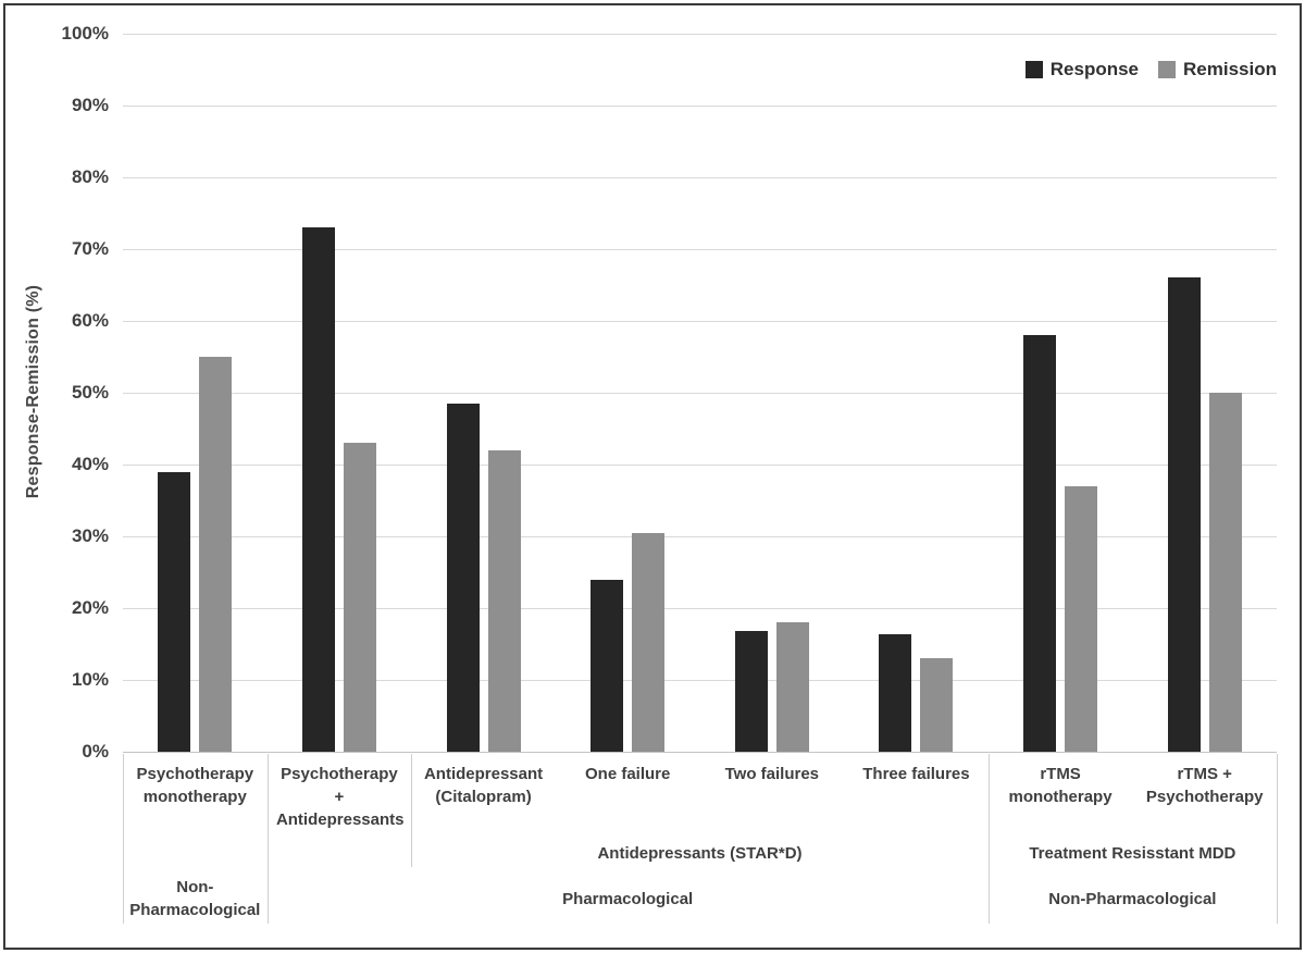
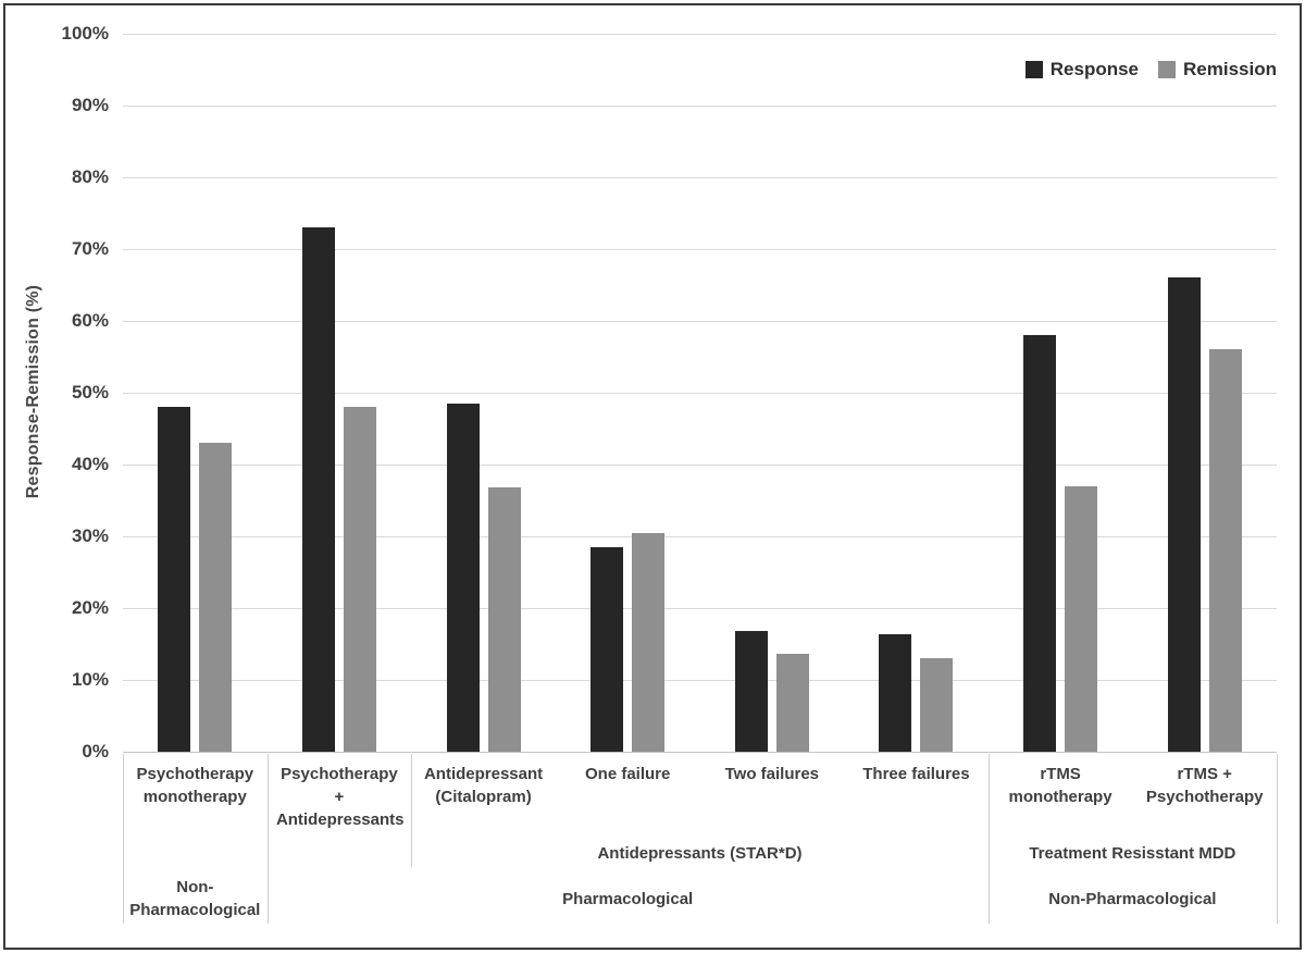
Response/Psychotherapy monotherapy: 39% -> 48%
Remission/Psychotherapy monotherapy: 55% -> 43%
Remission/Psychotherapy + Antidepressants: 43% -> 48%
Remission/Antidepressant (Citalopram): 42% -> 37%
Response/One failure: 24% -> 28%
Remission/Two failures: 18% -> 14%
Remission/rTMS + Psychotherapy: 50% -> 56%
